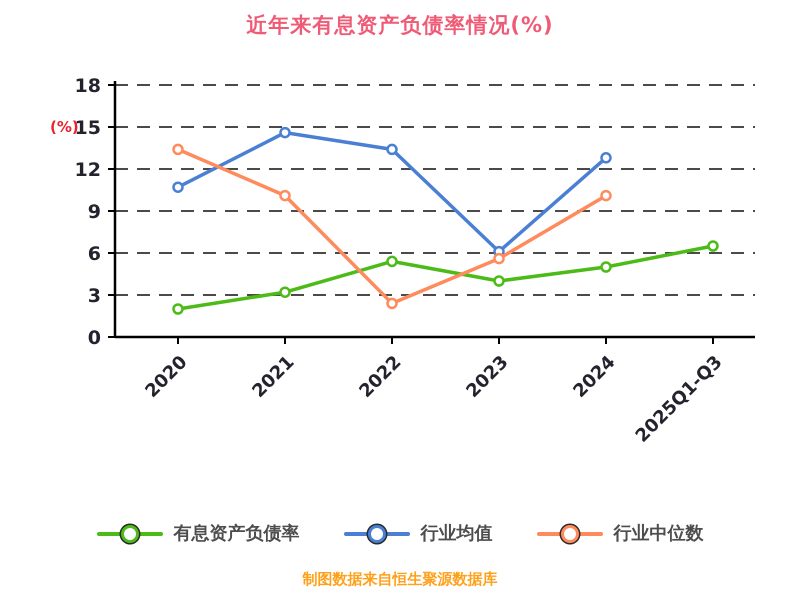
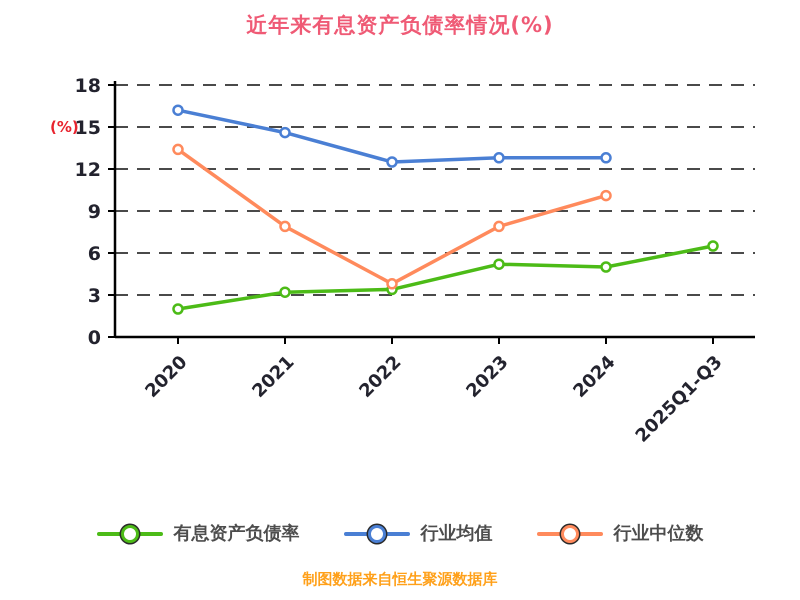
行业均值/2020: 10.7 -> 16.2
行业中位数/2021: 10.1 -> 7.9
有息资产负债率/2022: 5.4 -> 3.4
行业均值/2022: 13.4 -> 12.5
行业中位数/2022: 2.4 -> 3.8
有息资产负债率/2023: 4.0 -> 5.2
行业均值/2023: 6.1 -> 12.8
行业中位数/2023: 5.6 -> 7.9
